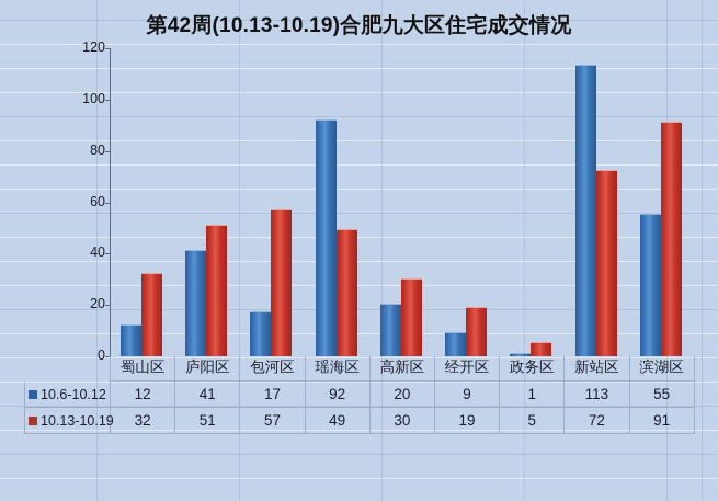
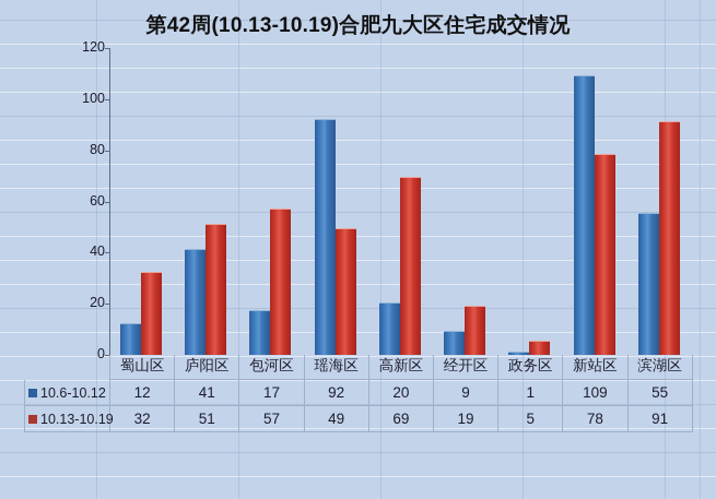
10.13-10.19/高新区: 30 -> 69
10.6-10.12/新站区: 113 -> 109
10.13-10.19/新站区: 72 -> 78
